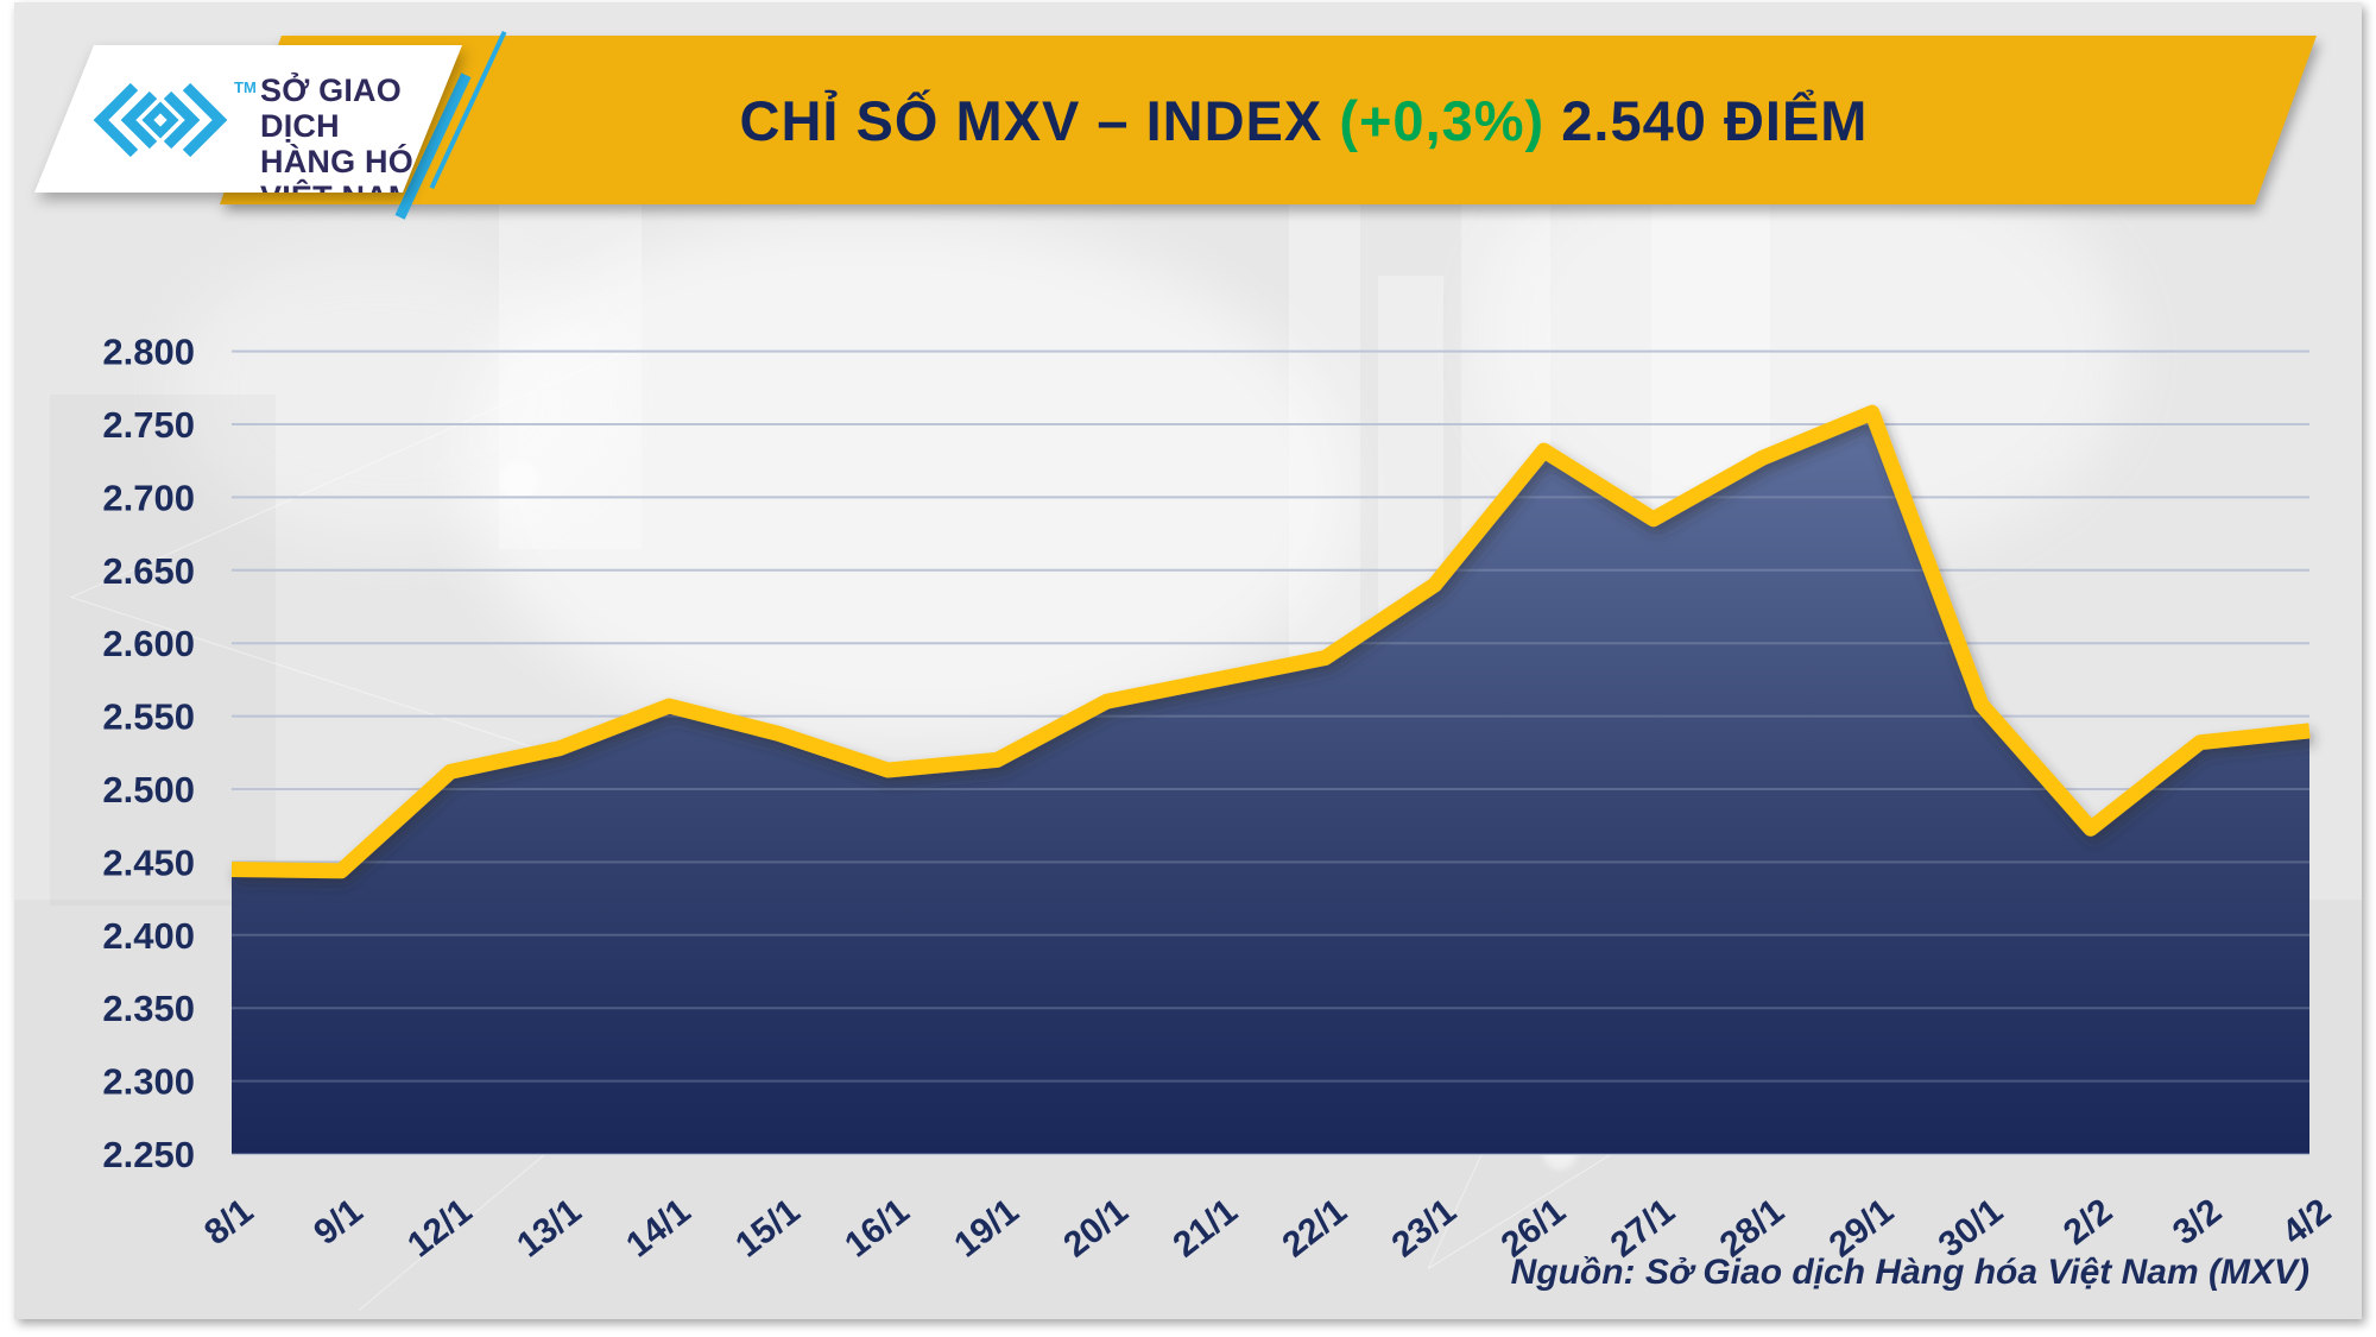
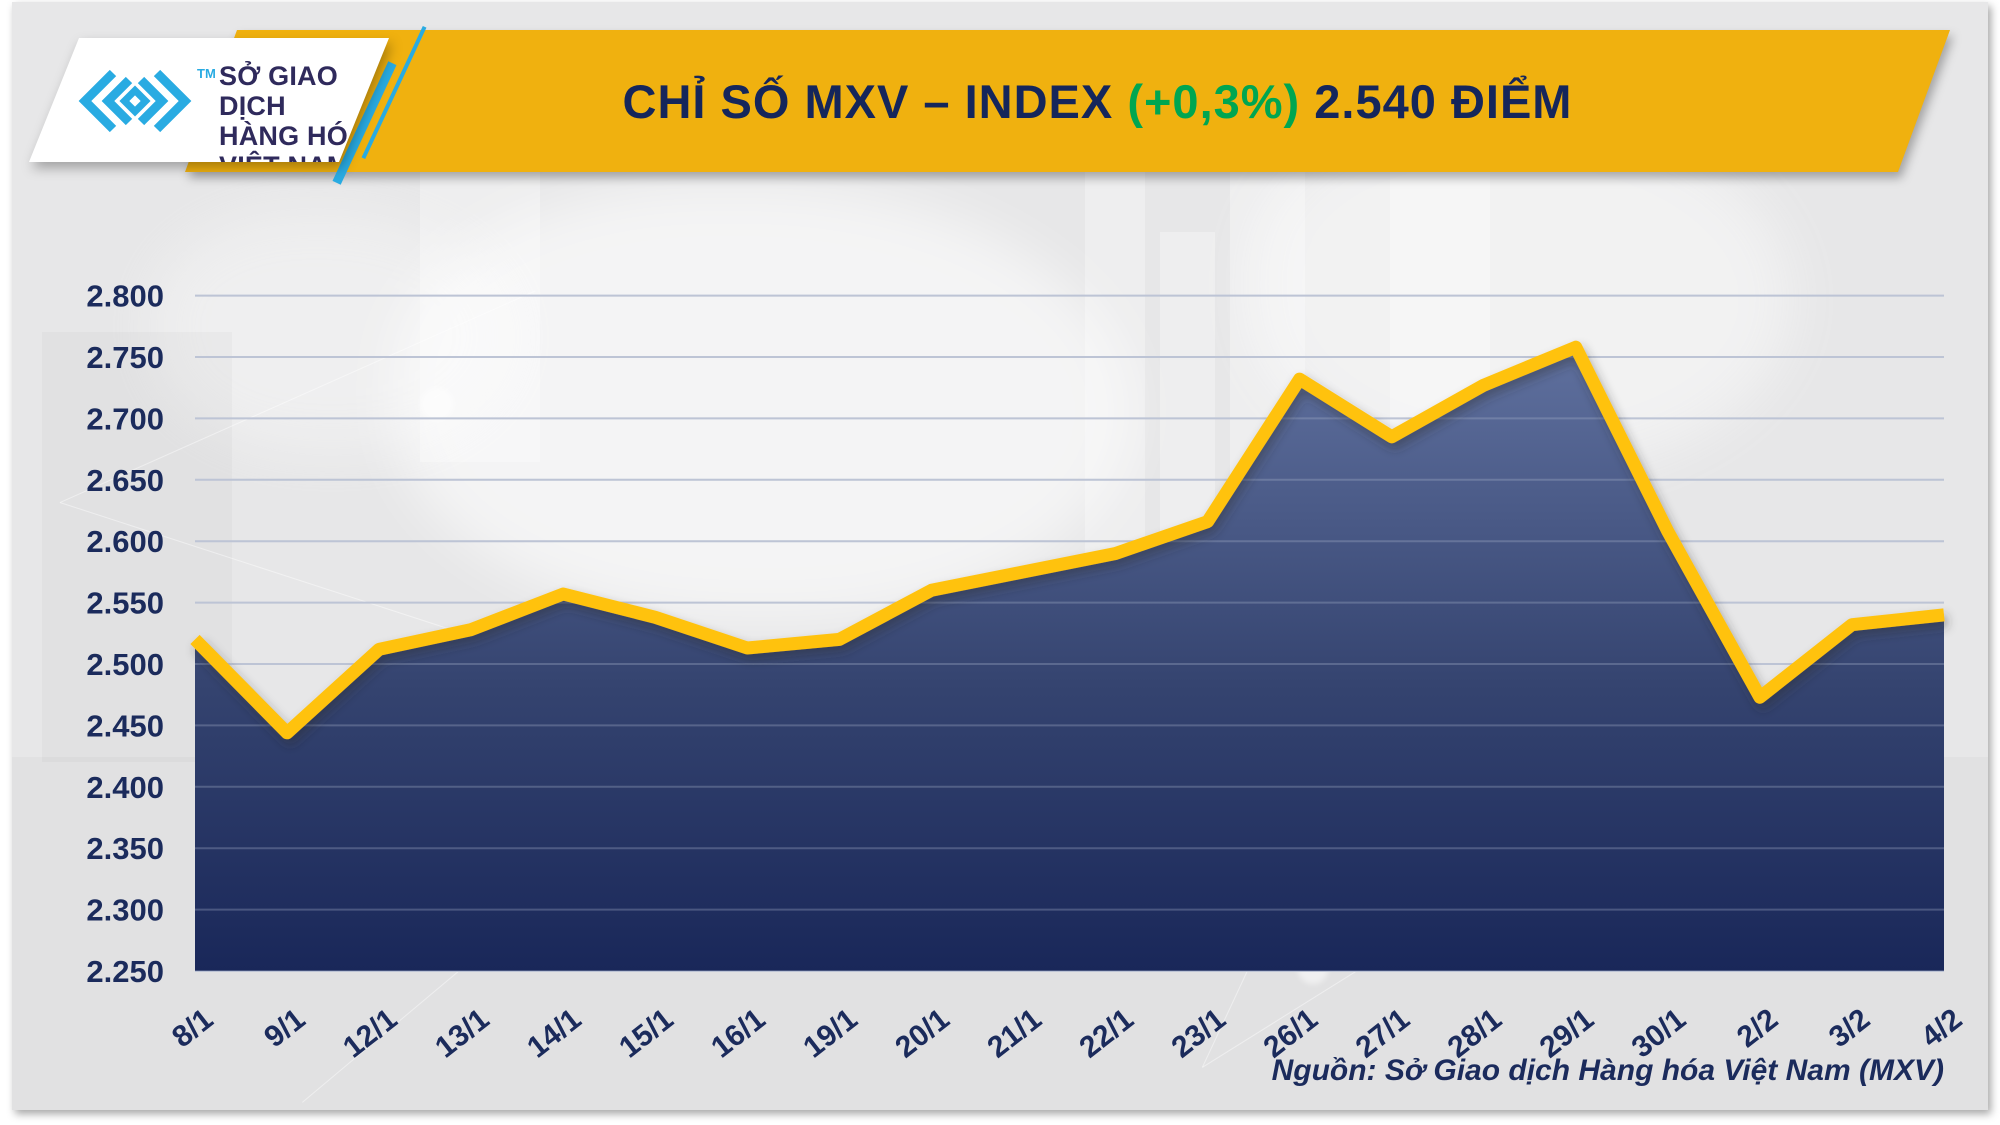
8/1: 2445 -> 2520
23/1: 2640 -> 2616
30/1: 2558 -> 2608
